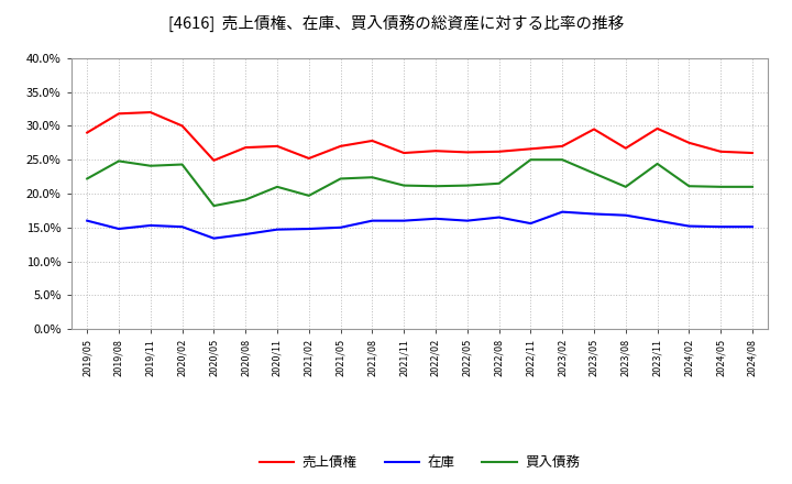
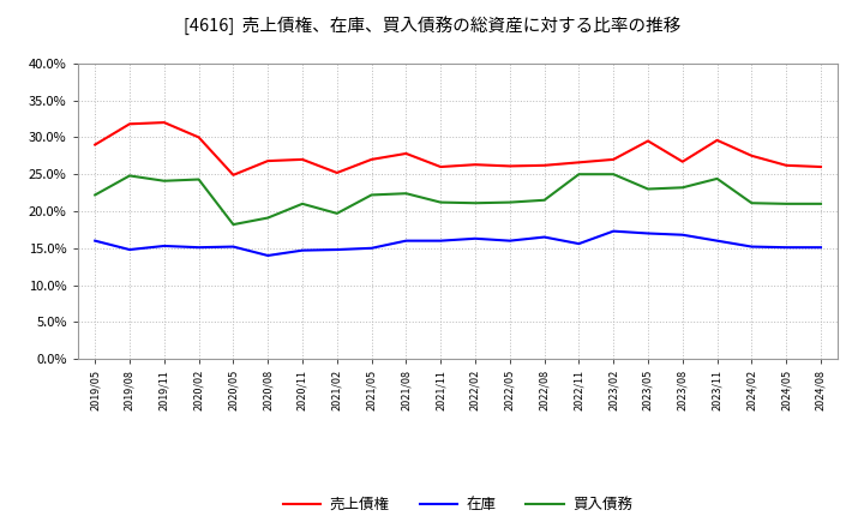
在庫/2020/05: 13.4% -> 15.2%
買入債務/2023/08: 21.0% -> 23.2%
